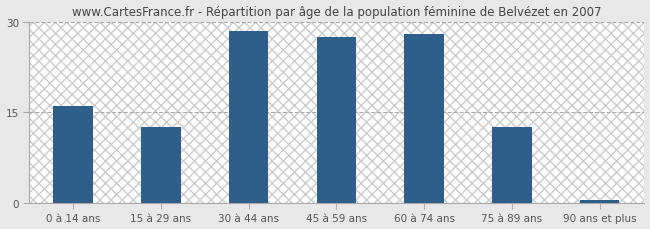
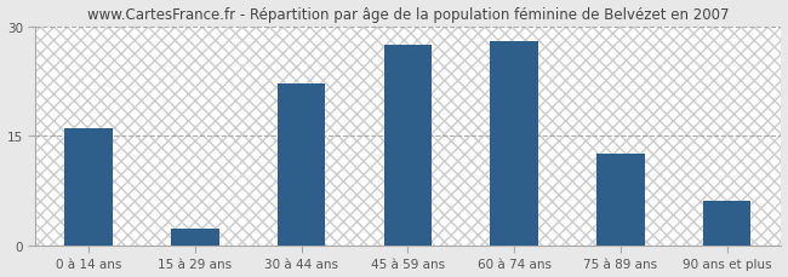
15 à 29 ans: 12.5 -> 2.4
30 à 44 ans: 28.5 -> 22.2
90 ans et plus: 0.5 -> 6.2
